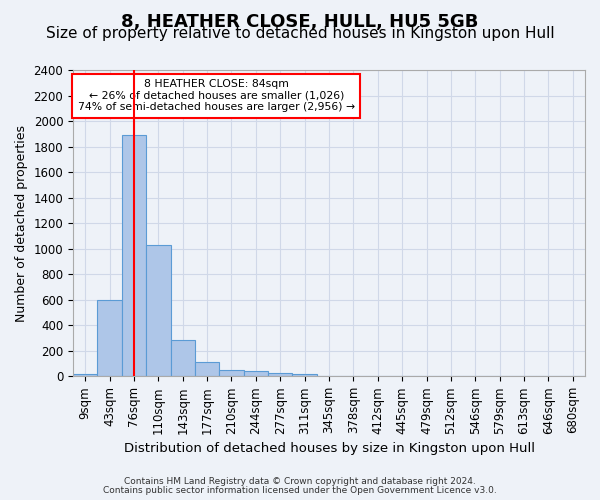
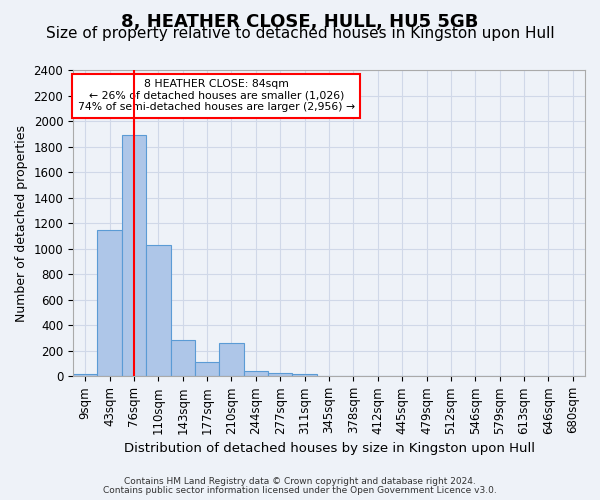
43sqm: 600 -> 1150
210sqm: 50 -> 260
